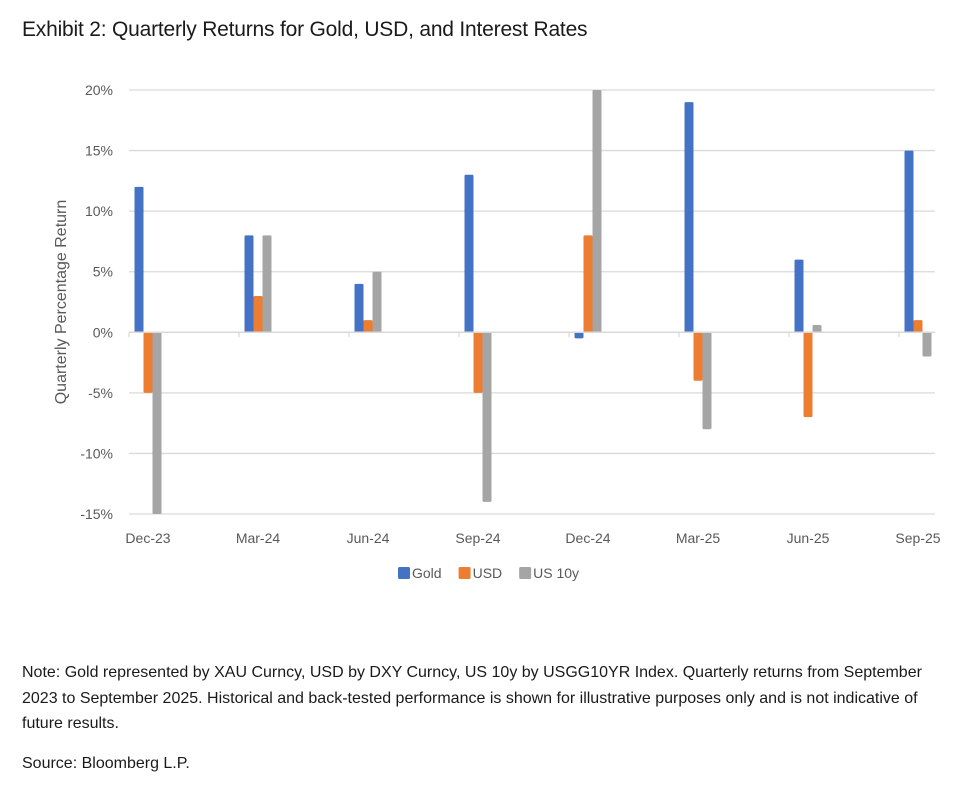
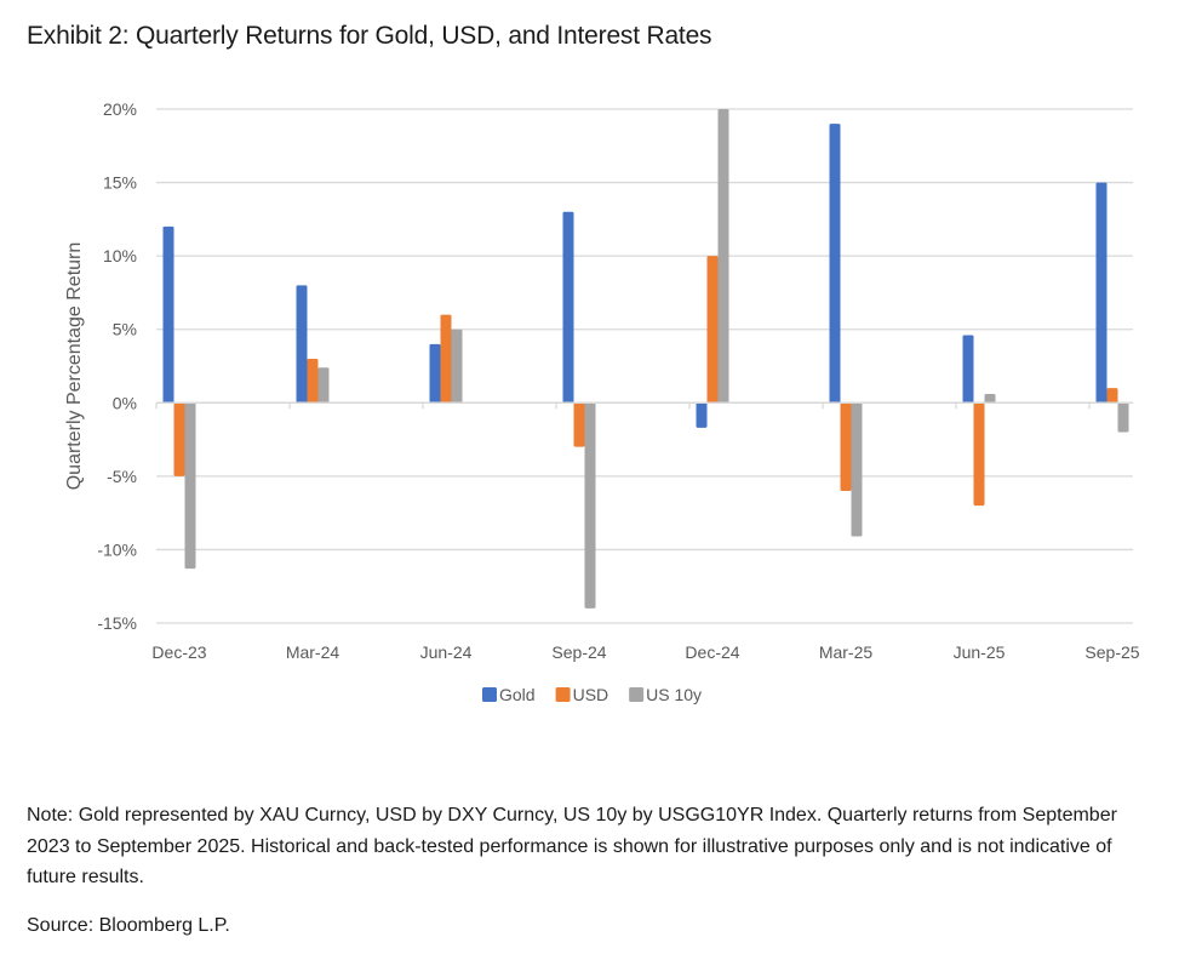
US 10y/Dec-23: -15.0% -> -11.3%
US 10y/Mar-24: 8.0% -> 2.4%
USD/Jun-24: 1% -> 6%
USD/Sep-24: -5% -> -3%
Gold/Dec-24: -0.5% -> -1.7%
USD/Dec-24: 8% -> 10%
USD/Mar-25: -4% -> -6%
US 10y/Mar-25: -8.0% -> -9.1%
Gold/Jun-25: 6.0% -> 4.6%
